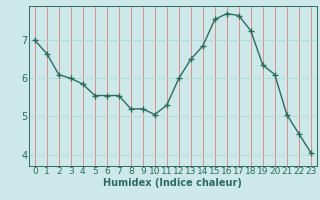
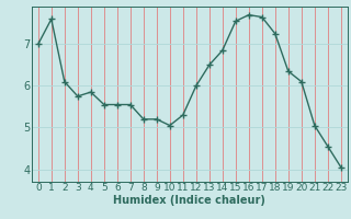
1: 6.65 -> 7.60
3: 6.00 -> 5.75
